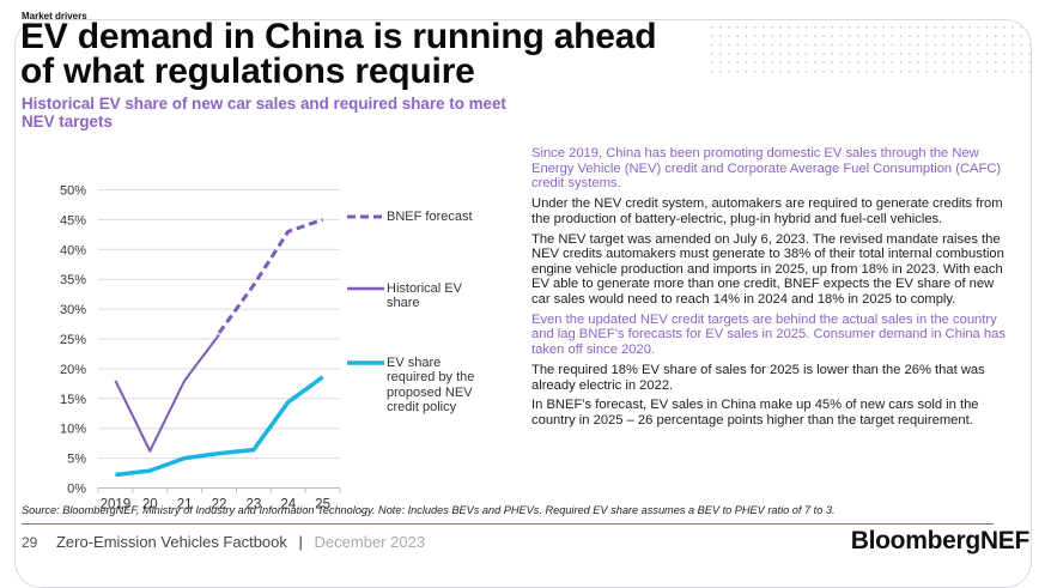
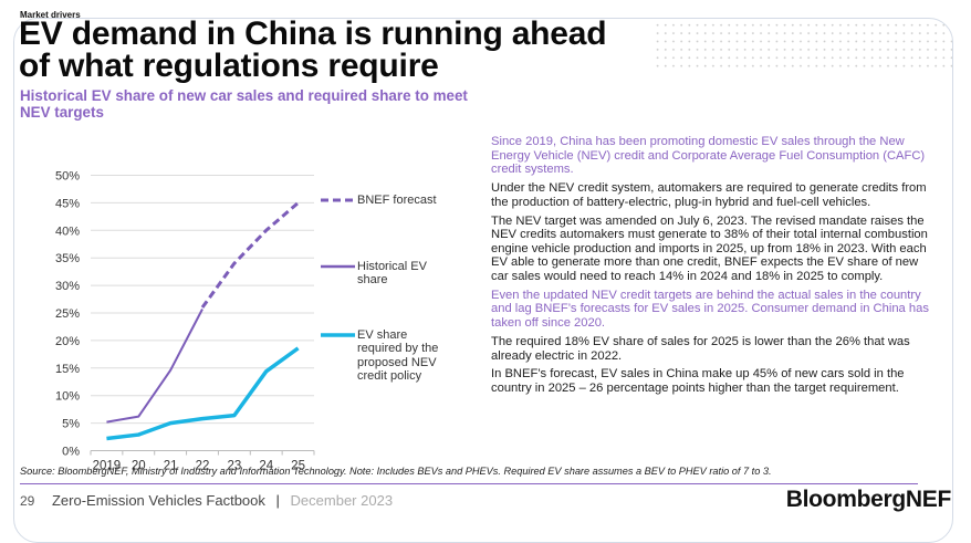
Historical EV share/2019: 18% -> 5%
Historical EV share/21: 18% -> 15%
BNEF forecast/24: 43% -> 40%
